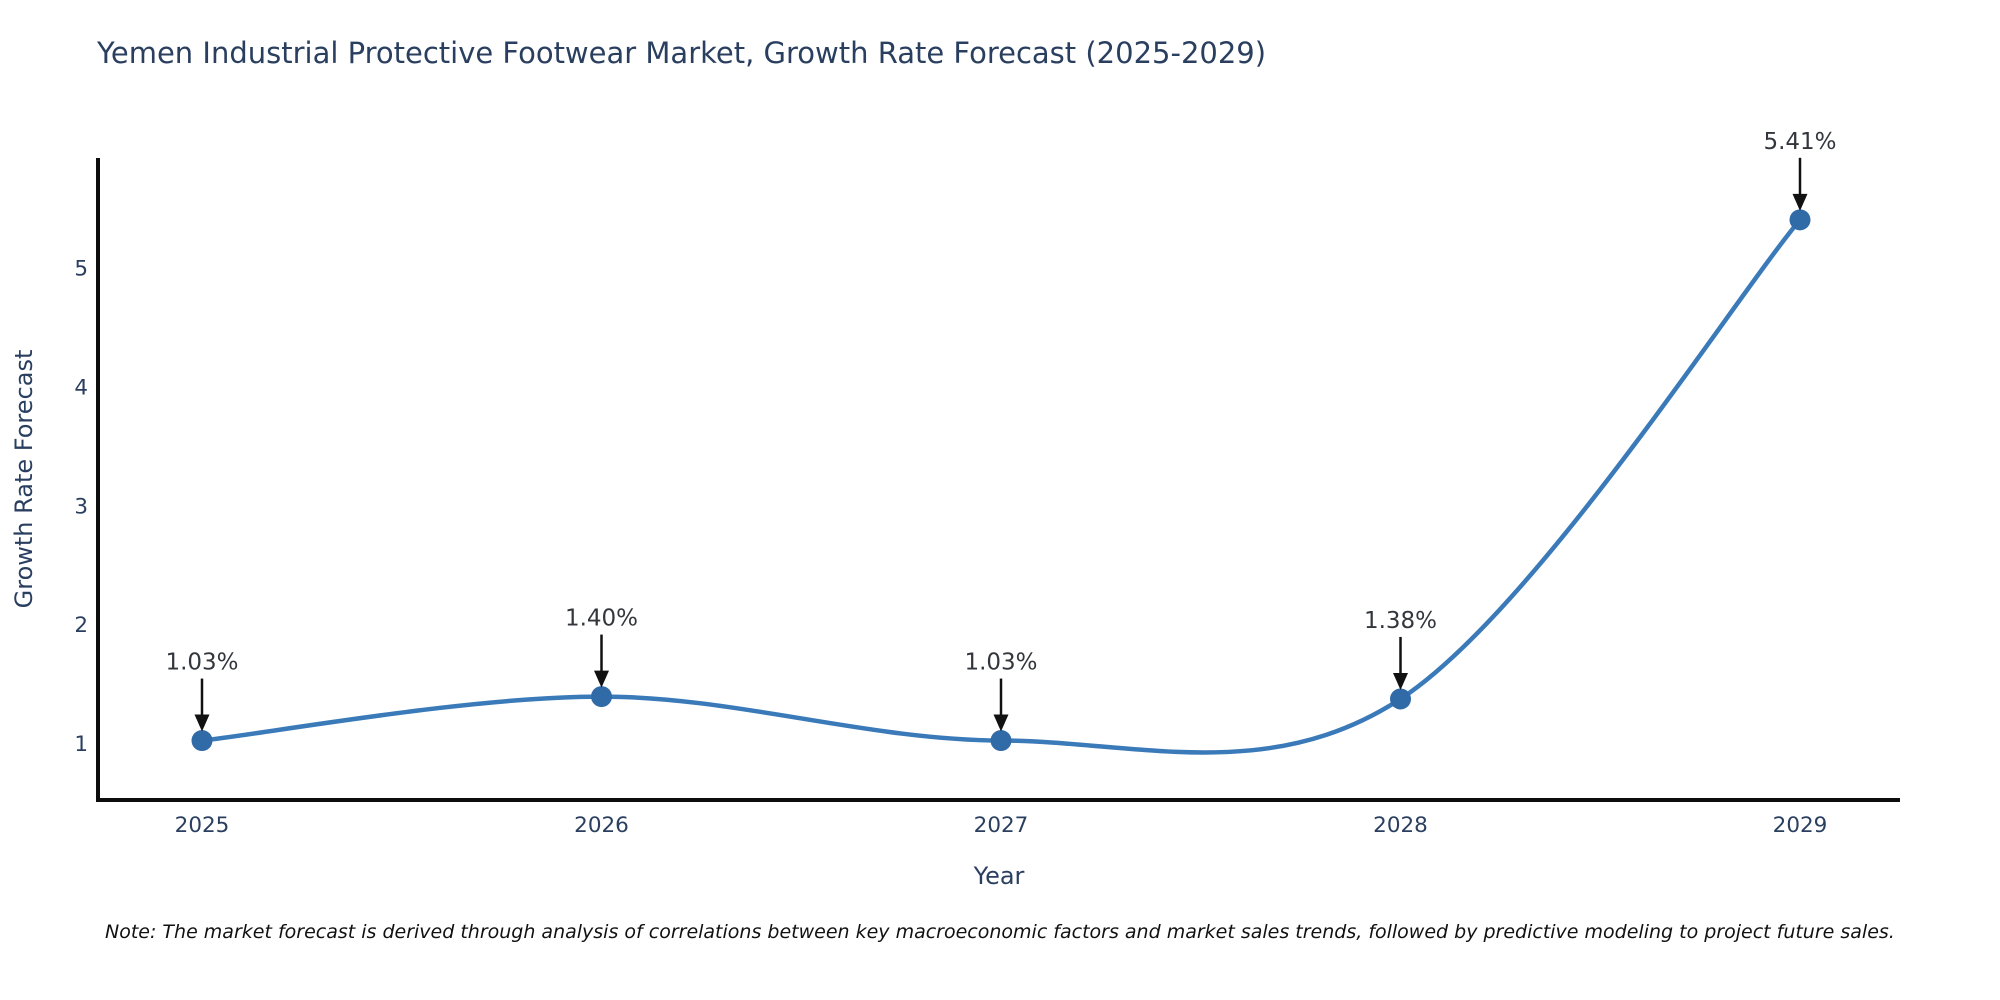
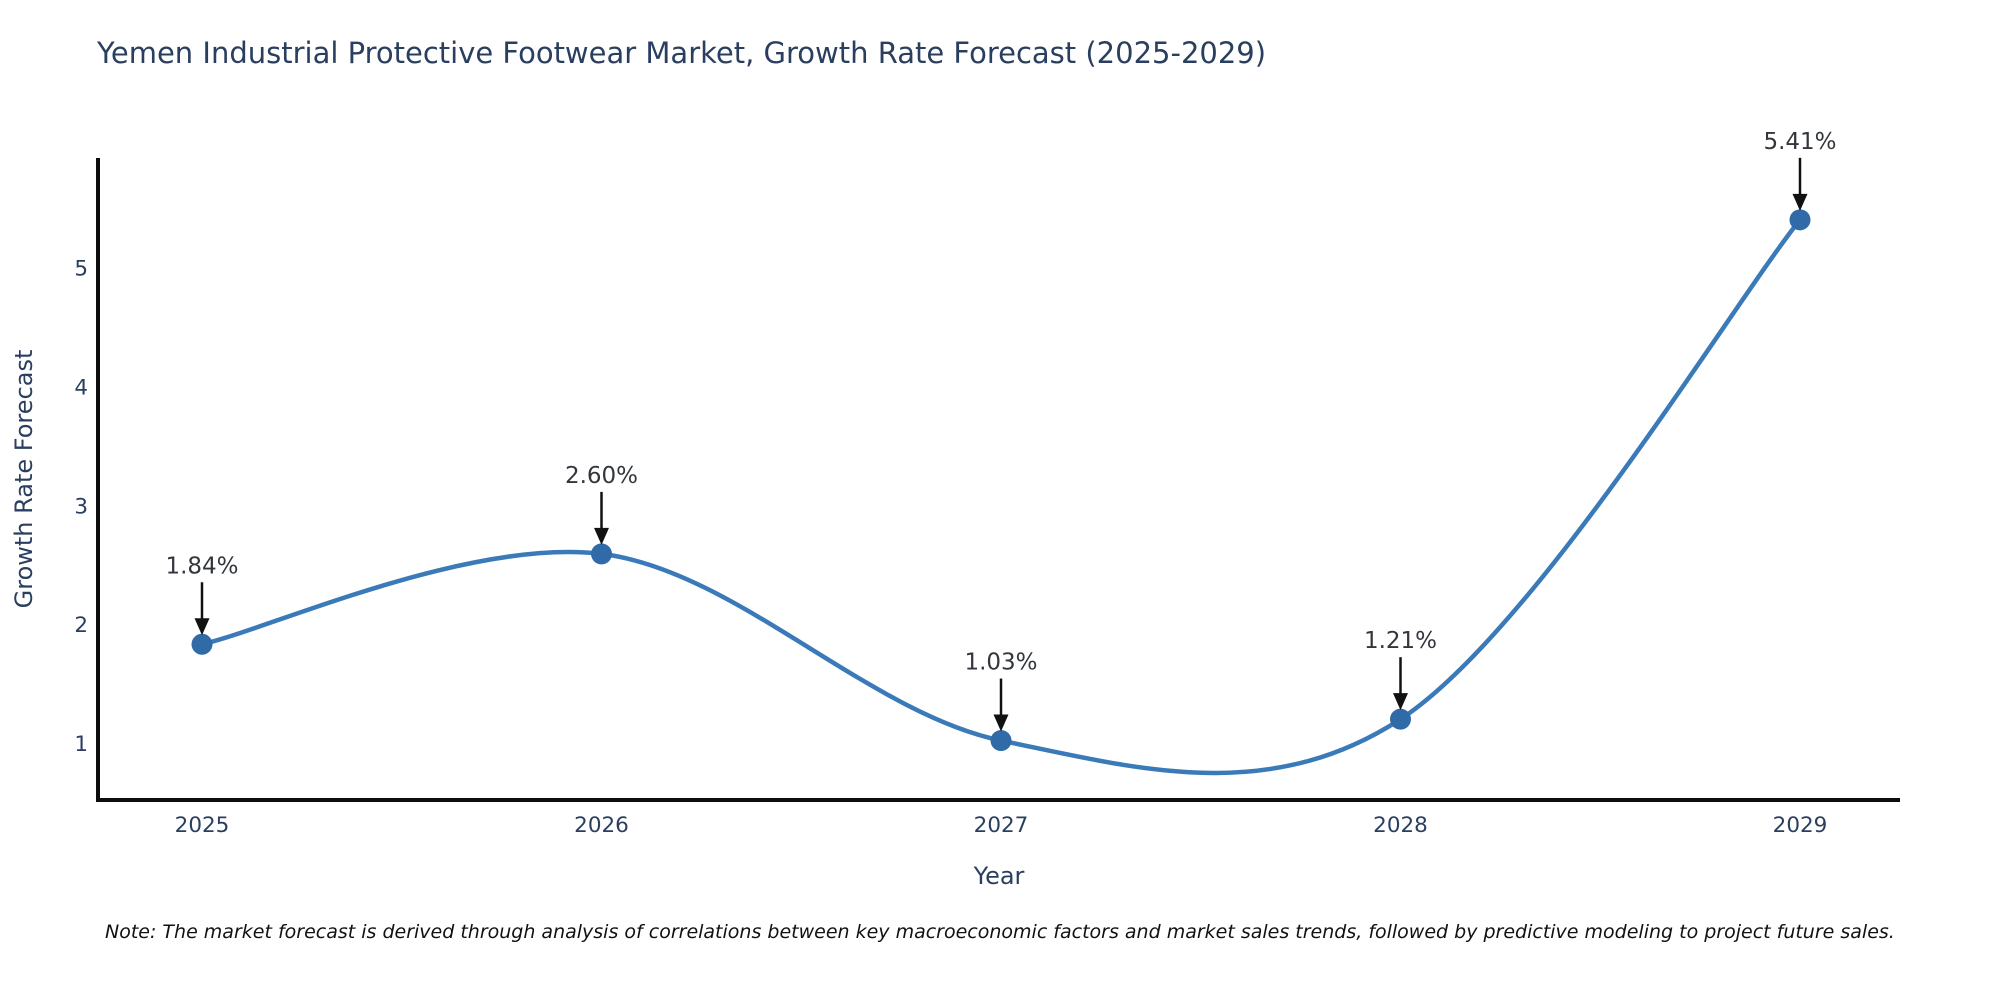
2025: 1.03% -> 1.84%
2026: 1.40% -> 2.60%
2028: 1.38% -> 1.21%
